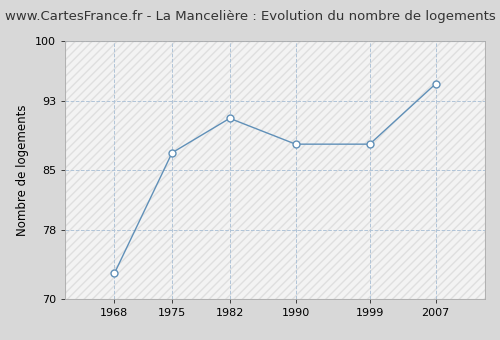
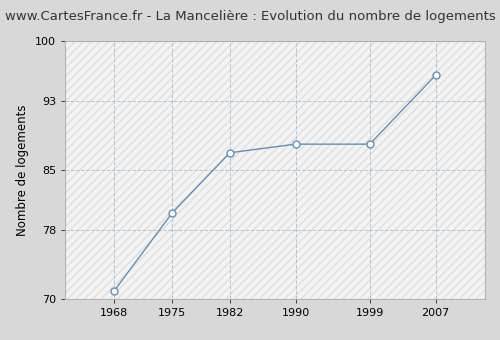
1968: 73 -> 71
1975: 87 -> 80
1982: 91 -> 87
2007: 95 -> 96
